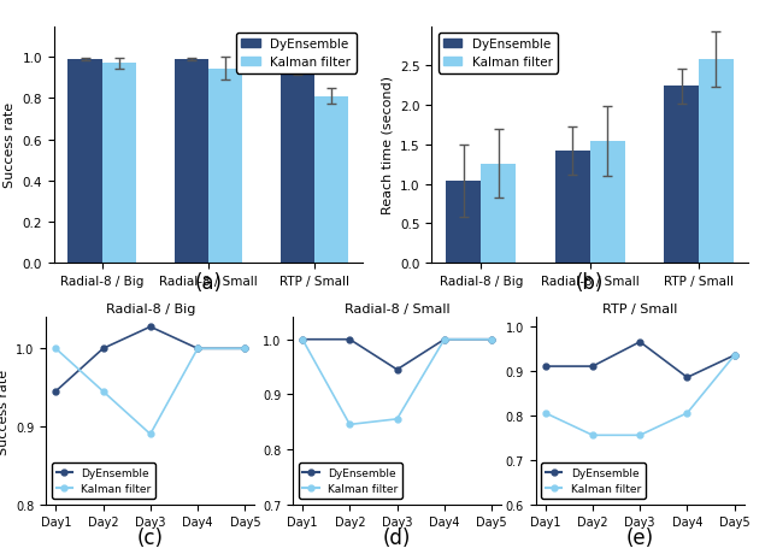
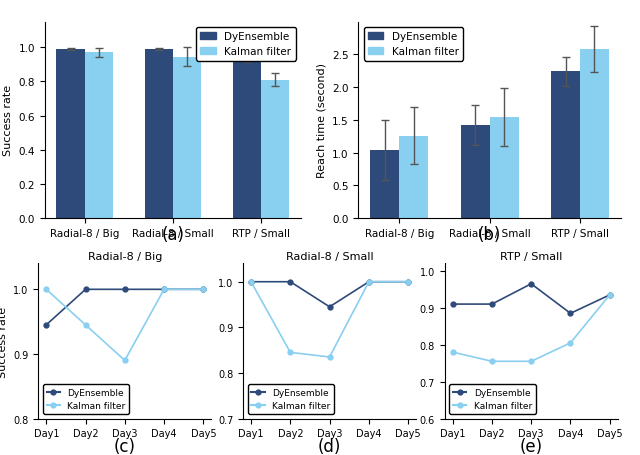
Radial-8 / Big/DyEnsemble/Day3: 1.028 -> 1.000
Radial-8 / Small/Kalman filter/Day3: 0.855 -> 0.835
RTP / Small/Kalman filter/Day1: 0.805 -> 0.780
